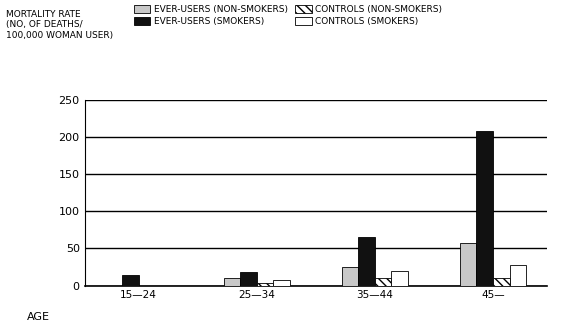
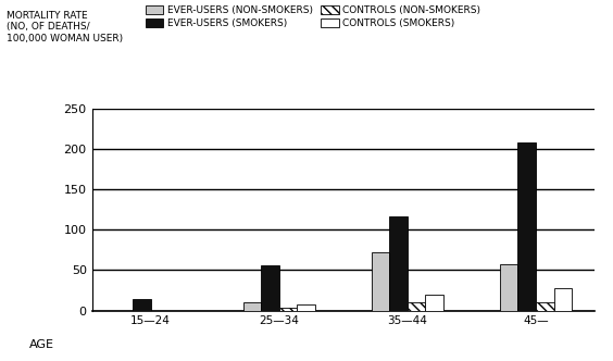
EVER-USERS (SMOKERS)/25—34: 18 -> 56
EVER-USERS (NON-SMOKERS)/35—44: 25 -> 72
EVER-USERS (SMOKERS)/35—44: 65 -> 116
